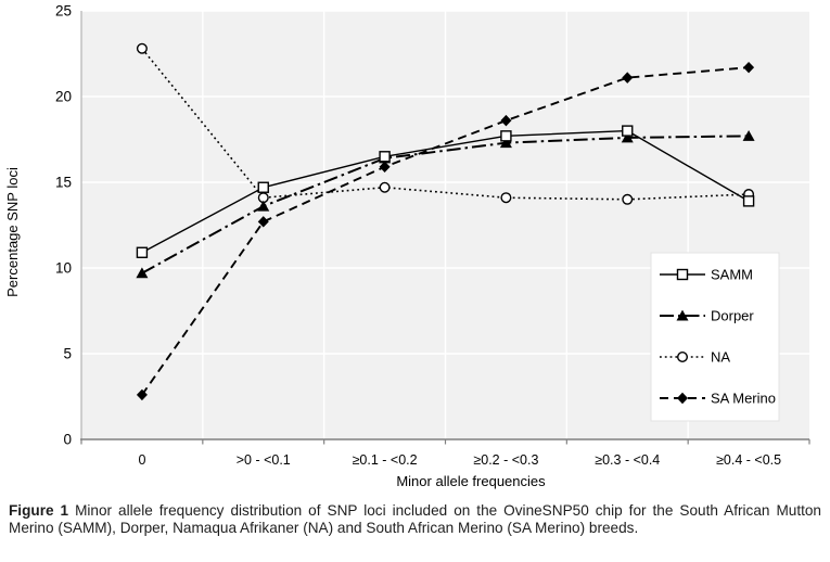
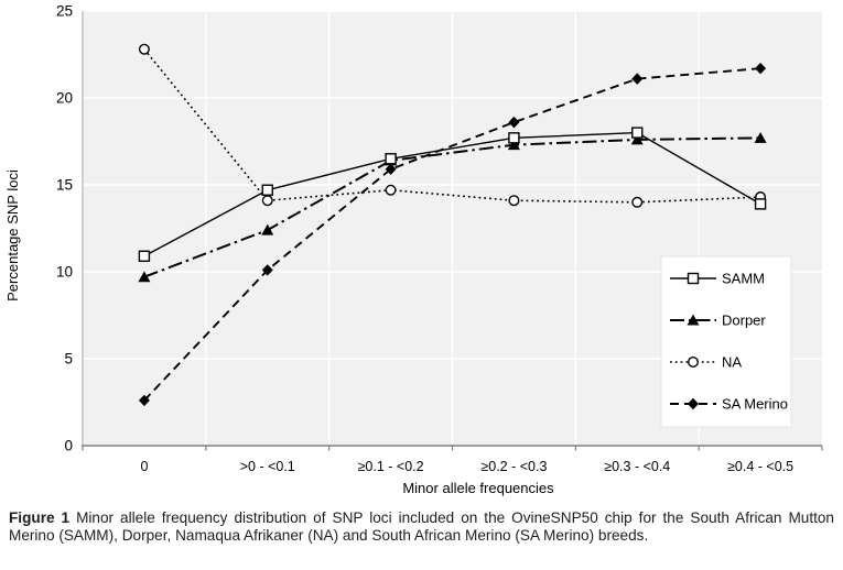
Dorper/>0 - <0.1: 13.6 -> 12.4
SA Merino/>0 - <0.1: 12.7 -> 10.1
